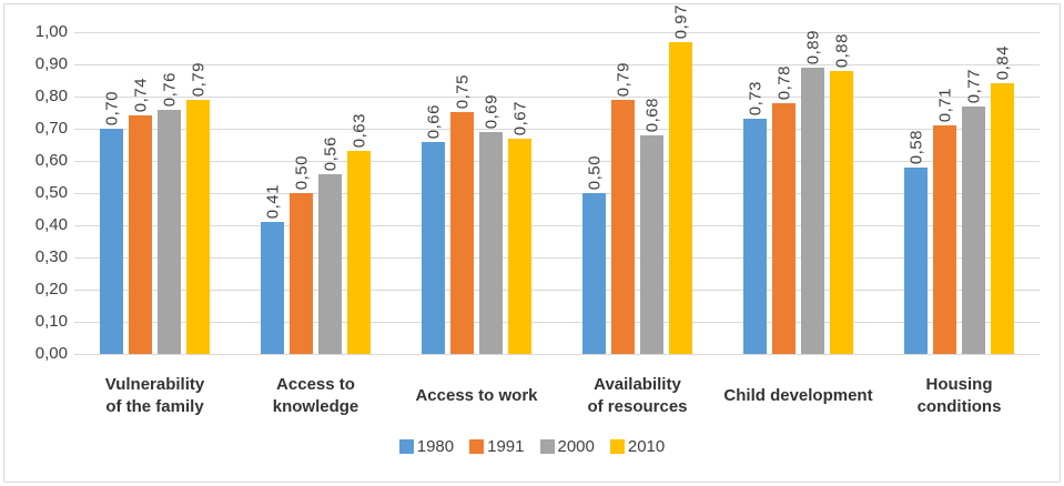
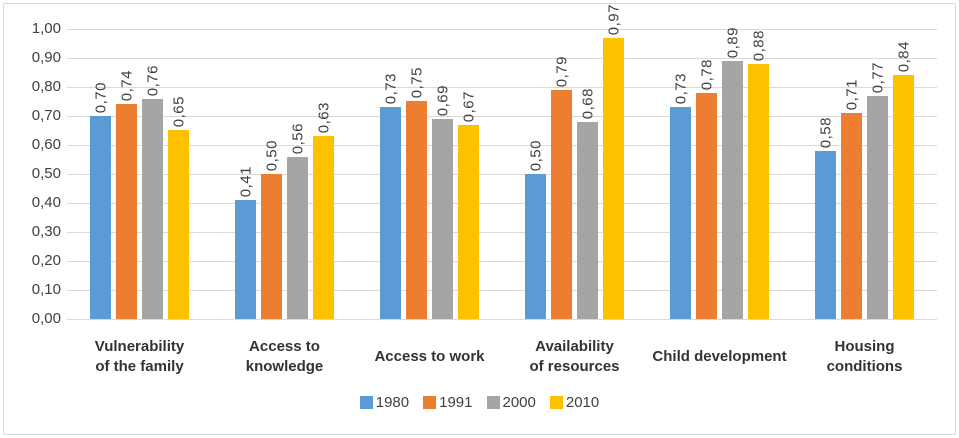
2010/Vulnerability of the family: 0,79 -> 0,65
1980/Access to work: 0,66 -> 0,73
